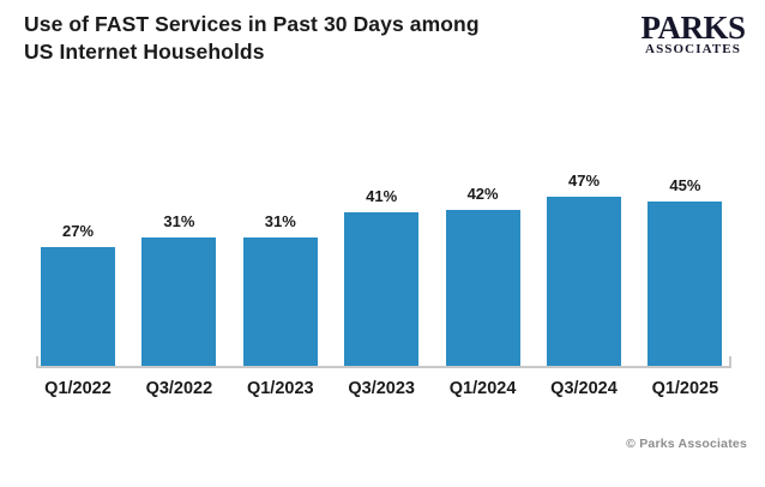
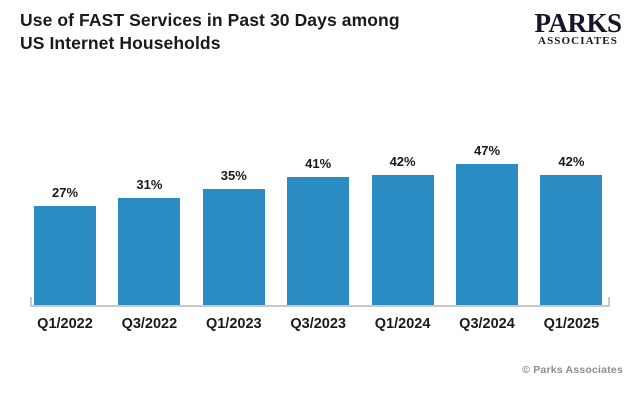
Q1/2023: 31% -> 35%
Q1/2025: 45% -> 42%
